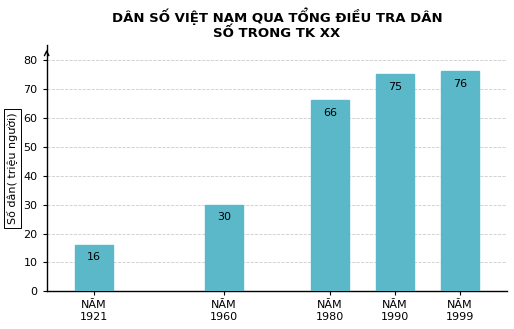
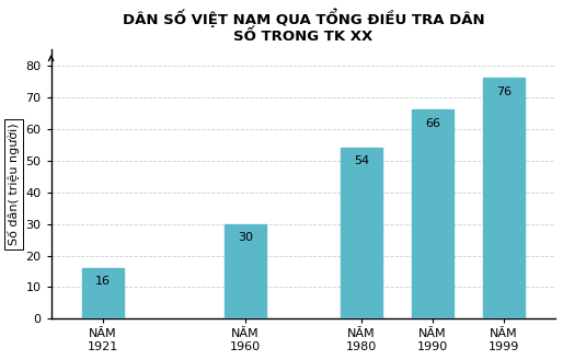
NĂM 1980: 66 -> 54
NĂM 1990: 75 -> 66
